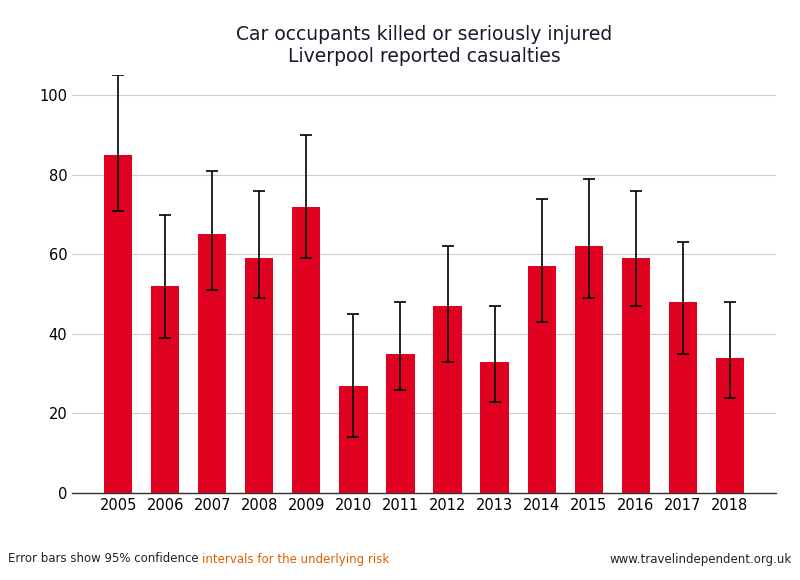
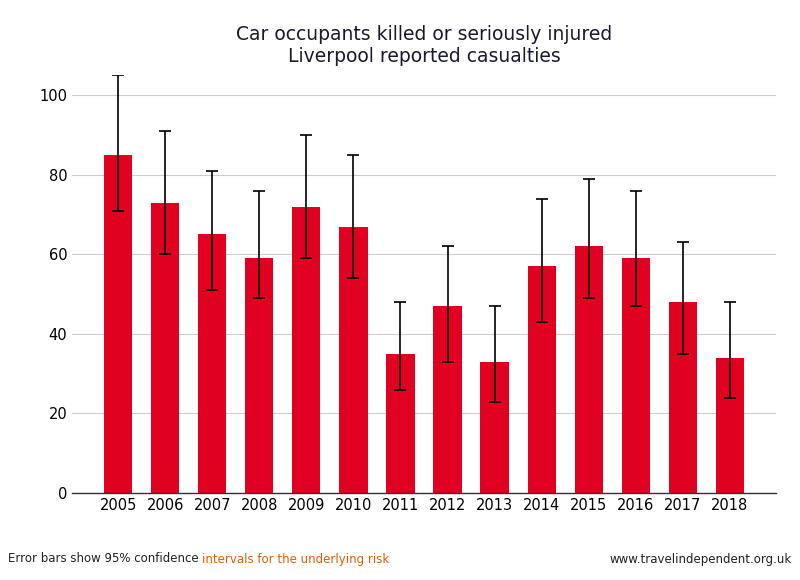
2006: 52 -> 73
2010: 27 -> 67
